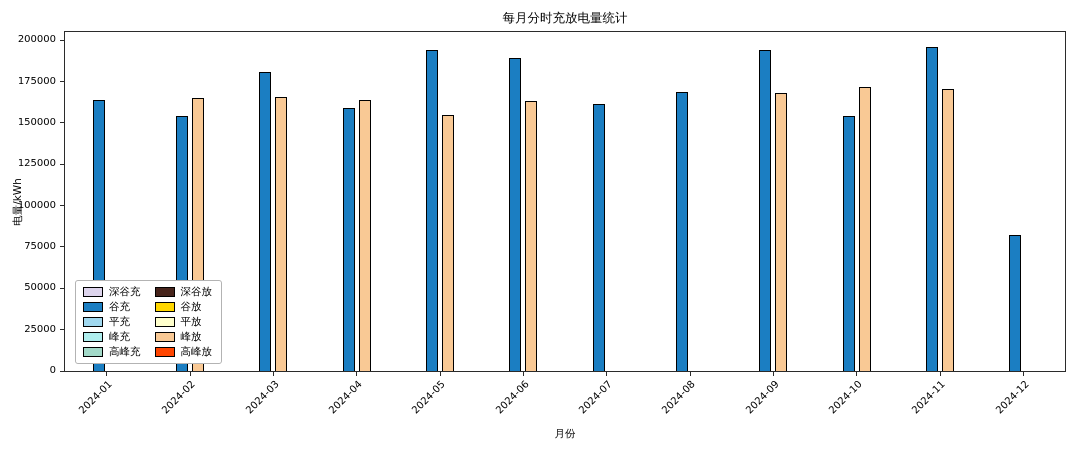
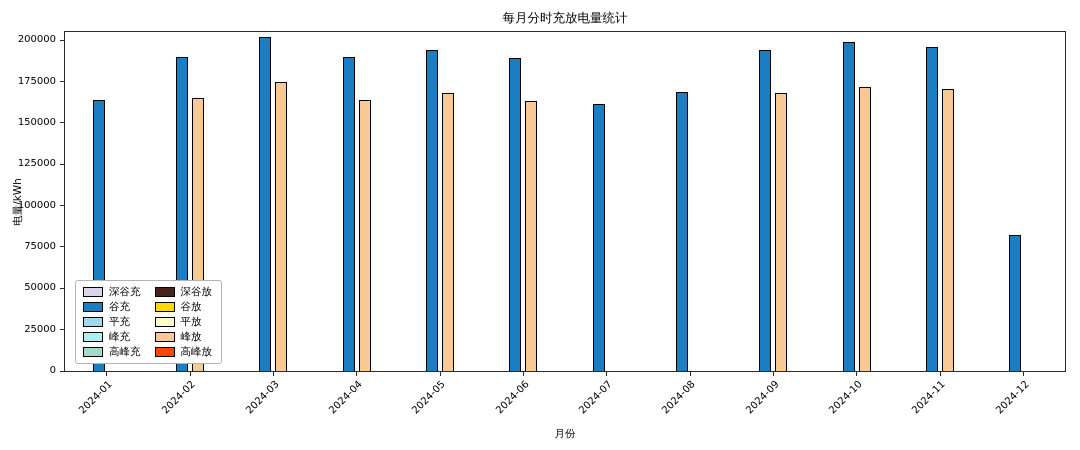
谷充/2024-02: 154000 -> 190000
谷充/2024-03: 181000 -> 202000
峰放/2024-03: 166000 -> 175000
谷充/2024-04: 159000 -> 190000
峰放/2024-05: 155000 -> 168000
谷充/2024-10: 154000 -> 199000
